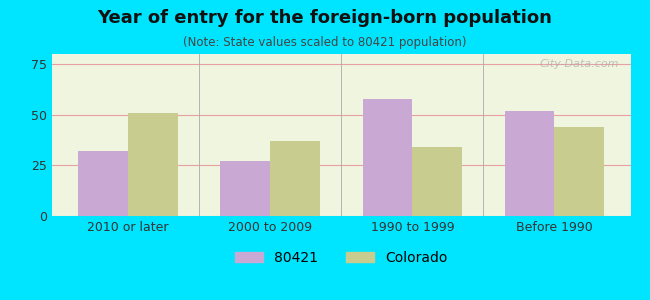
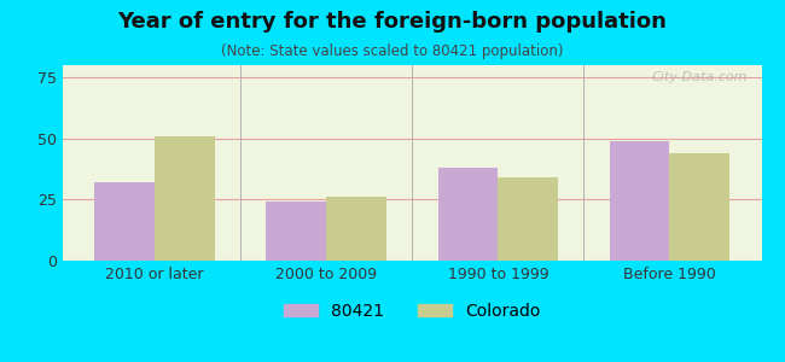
80421/2000 to 2009: 27 -> 24
Colorado/2000 to 2009: 37 -> 26
80421/1990 to 1999: 58 -> 38
80421/Before 1990: 52 -> 49
